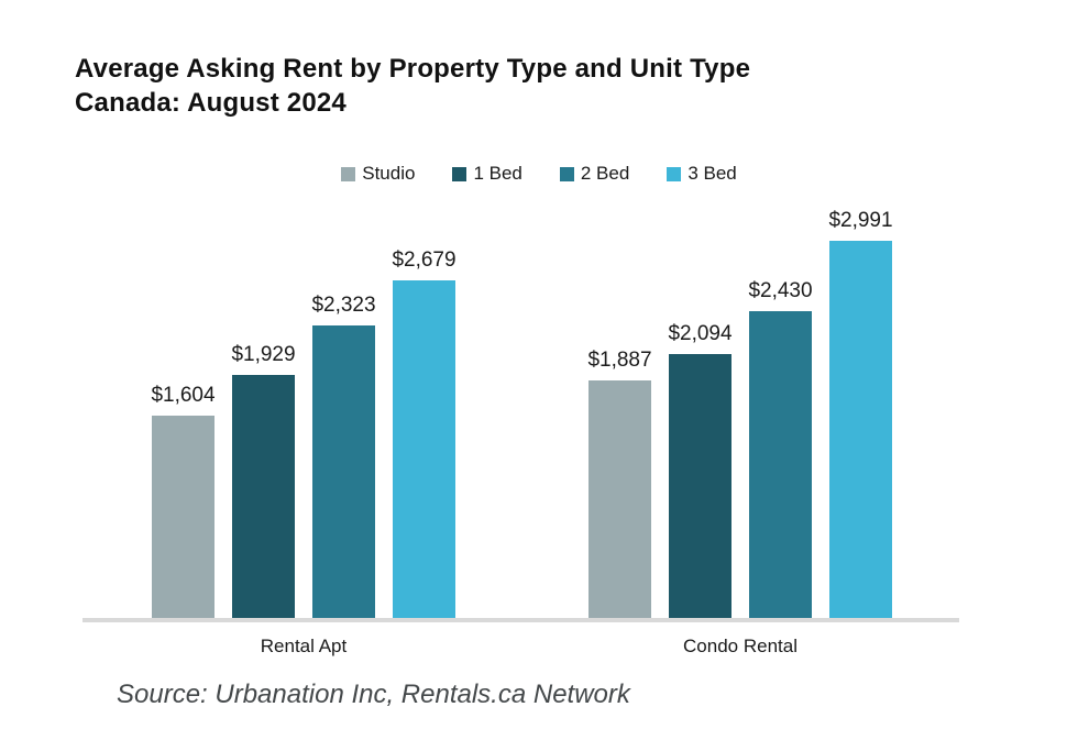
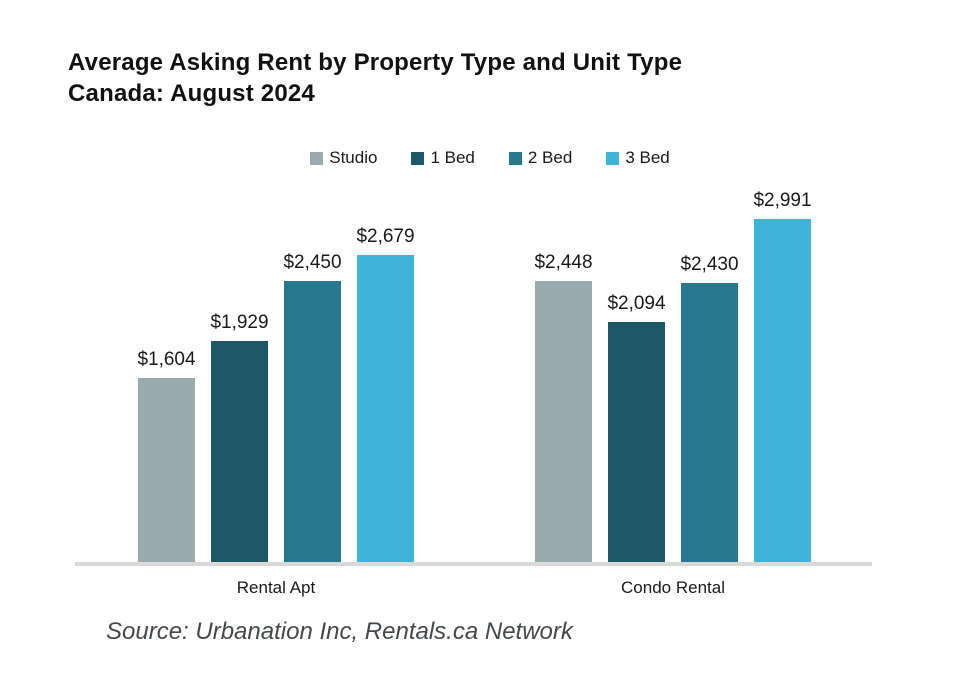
2 Bed/Rental Apt: $2,323 -> $2,450
Studio/Condo Rental: $1,887 -> $2,448
